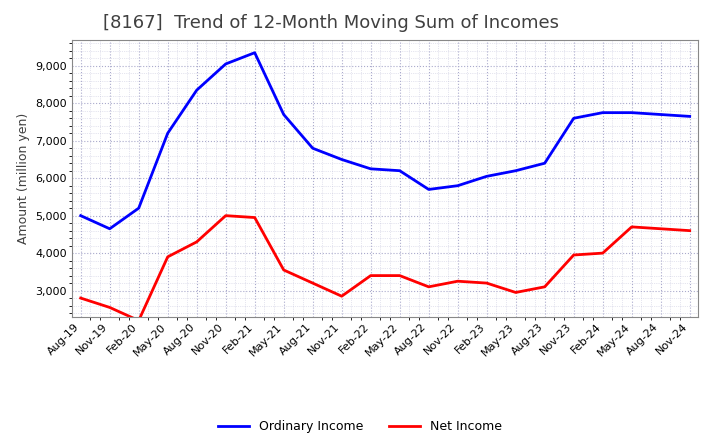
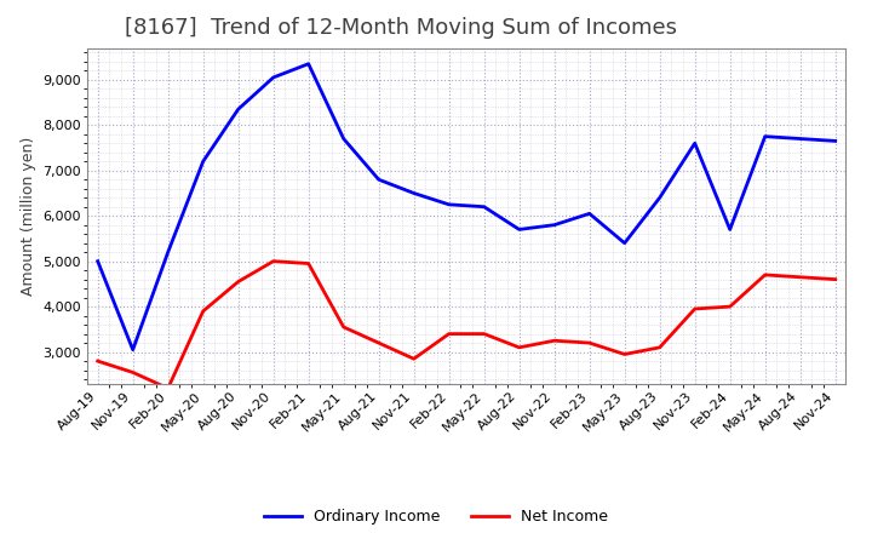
Ordinary Income/Nov-19: 4,650 -> 3,050
Net Income/Aug-20: 4,300 -> 4,550
Ordinary Income/May-23: 6,200 -> 5,400
Ordinary Income/Feb-24: 7,750 -> 5,700
